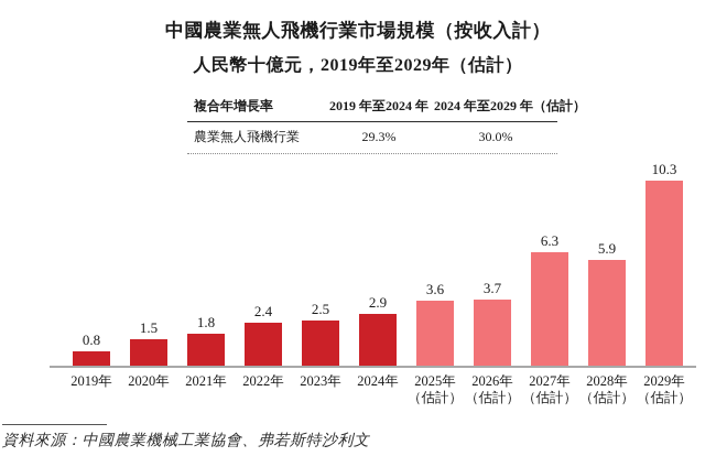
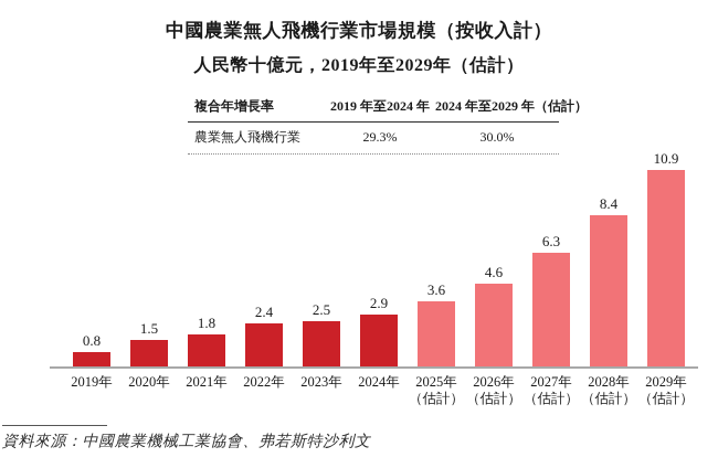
2026年（估計）: 3.7 -> 4.6
2028年（估計）: 5.9 -> 8.4
2029年（估計）: 10.3 -> 10.9
